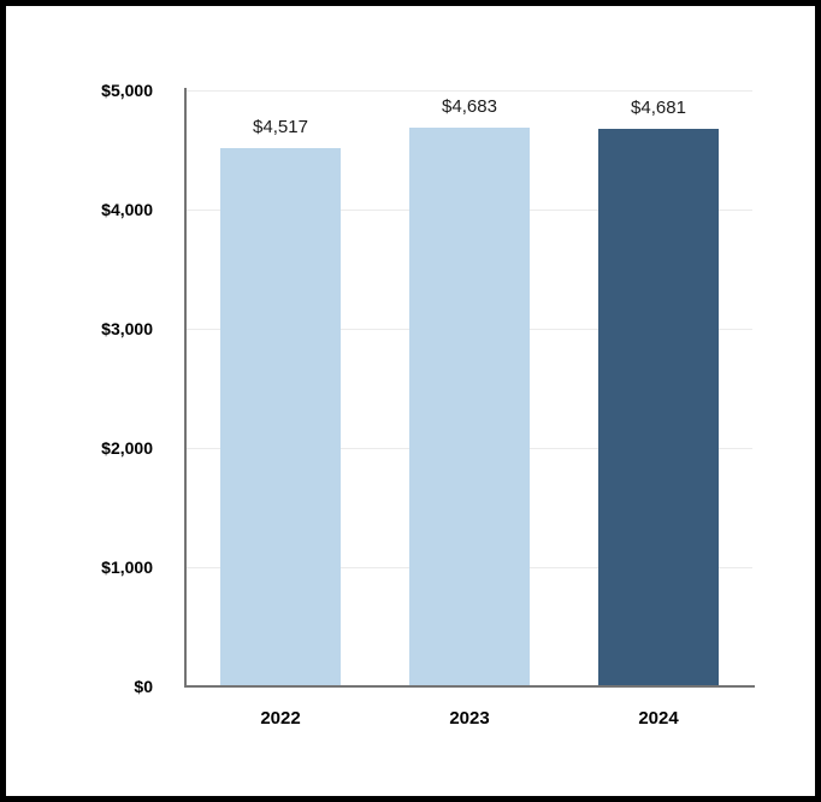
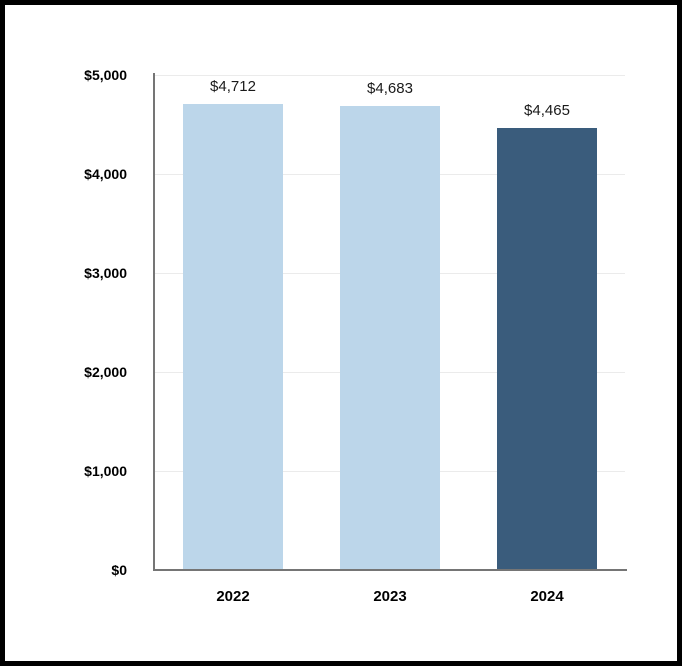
2022: $4,517 -> $4,712
2024: $4,681 -> $4,465
